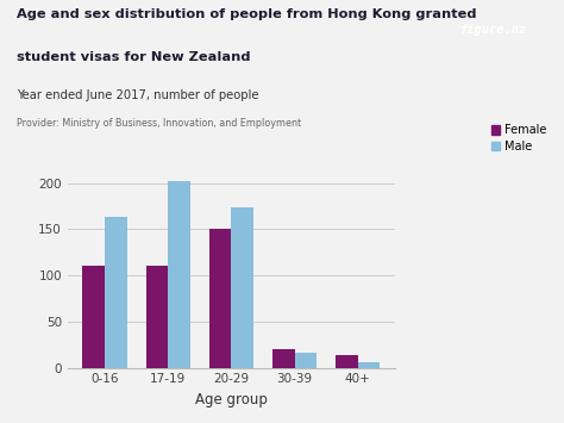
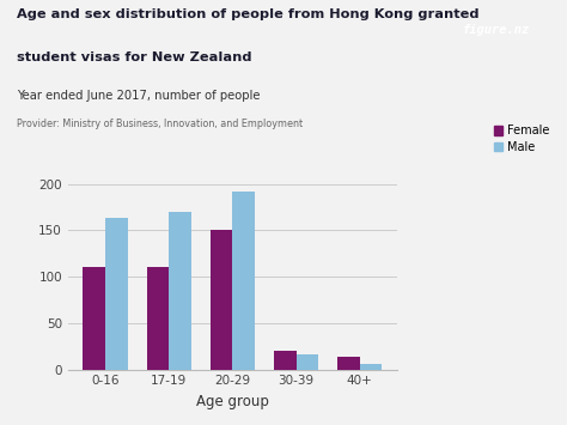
Male/17-19: 202 -> 170
Male/20-29: 174 -> 192
